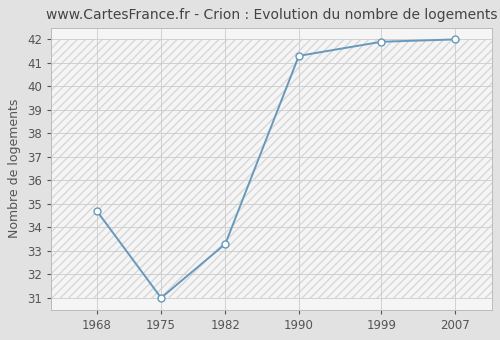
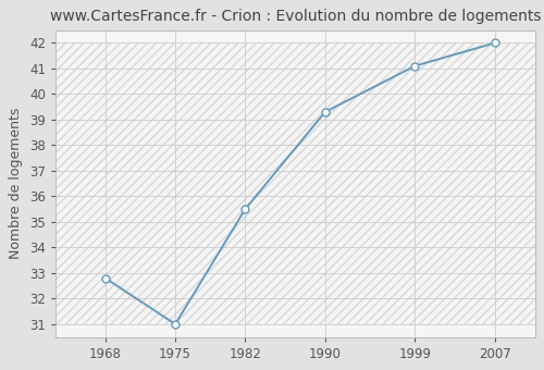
1968: 34.7 -> 32.8
1982: 33.3 -> 35.5
1990: 41.3 -> 39.3
1999: 41.9 -> 41.1
